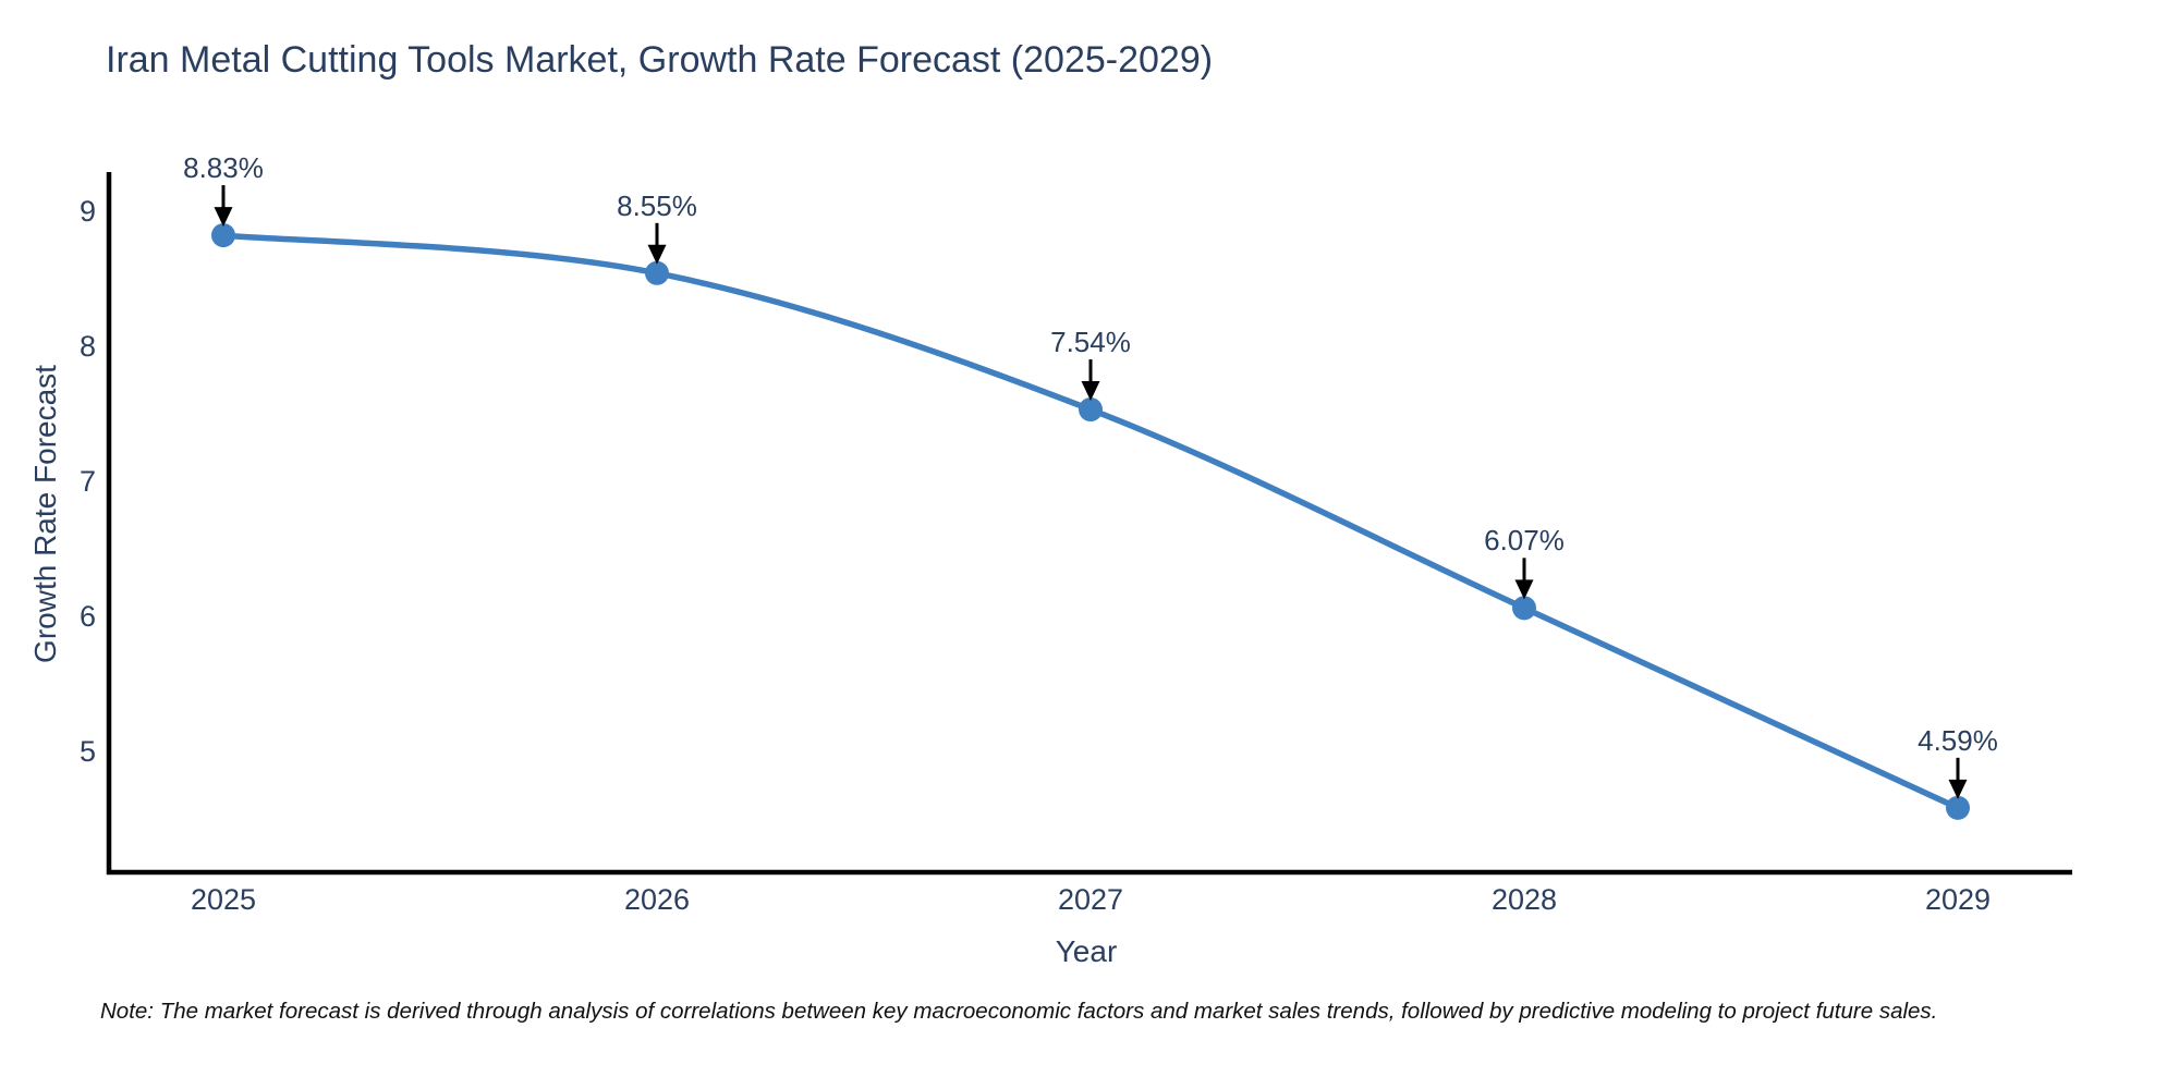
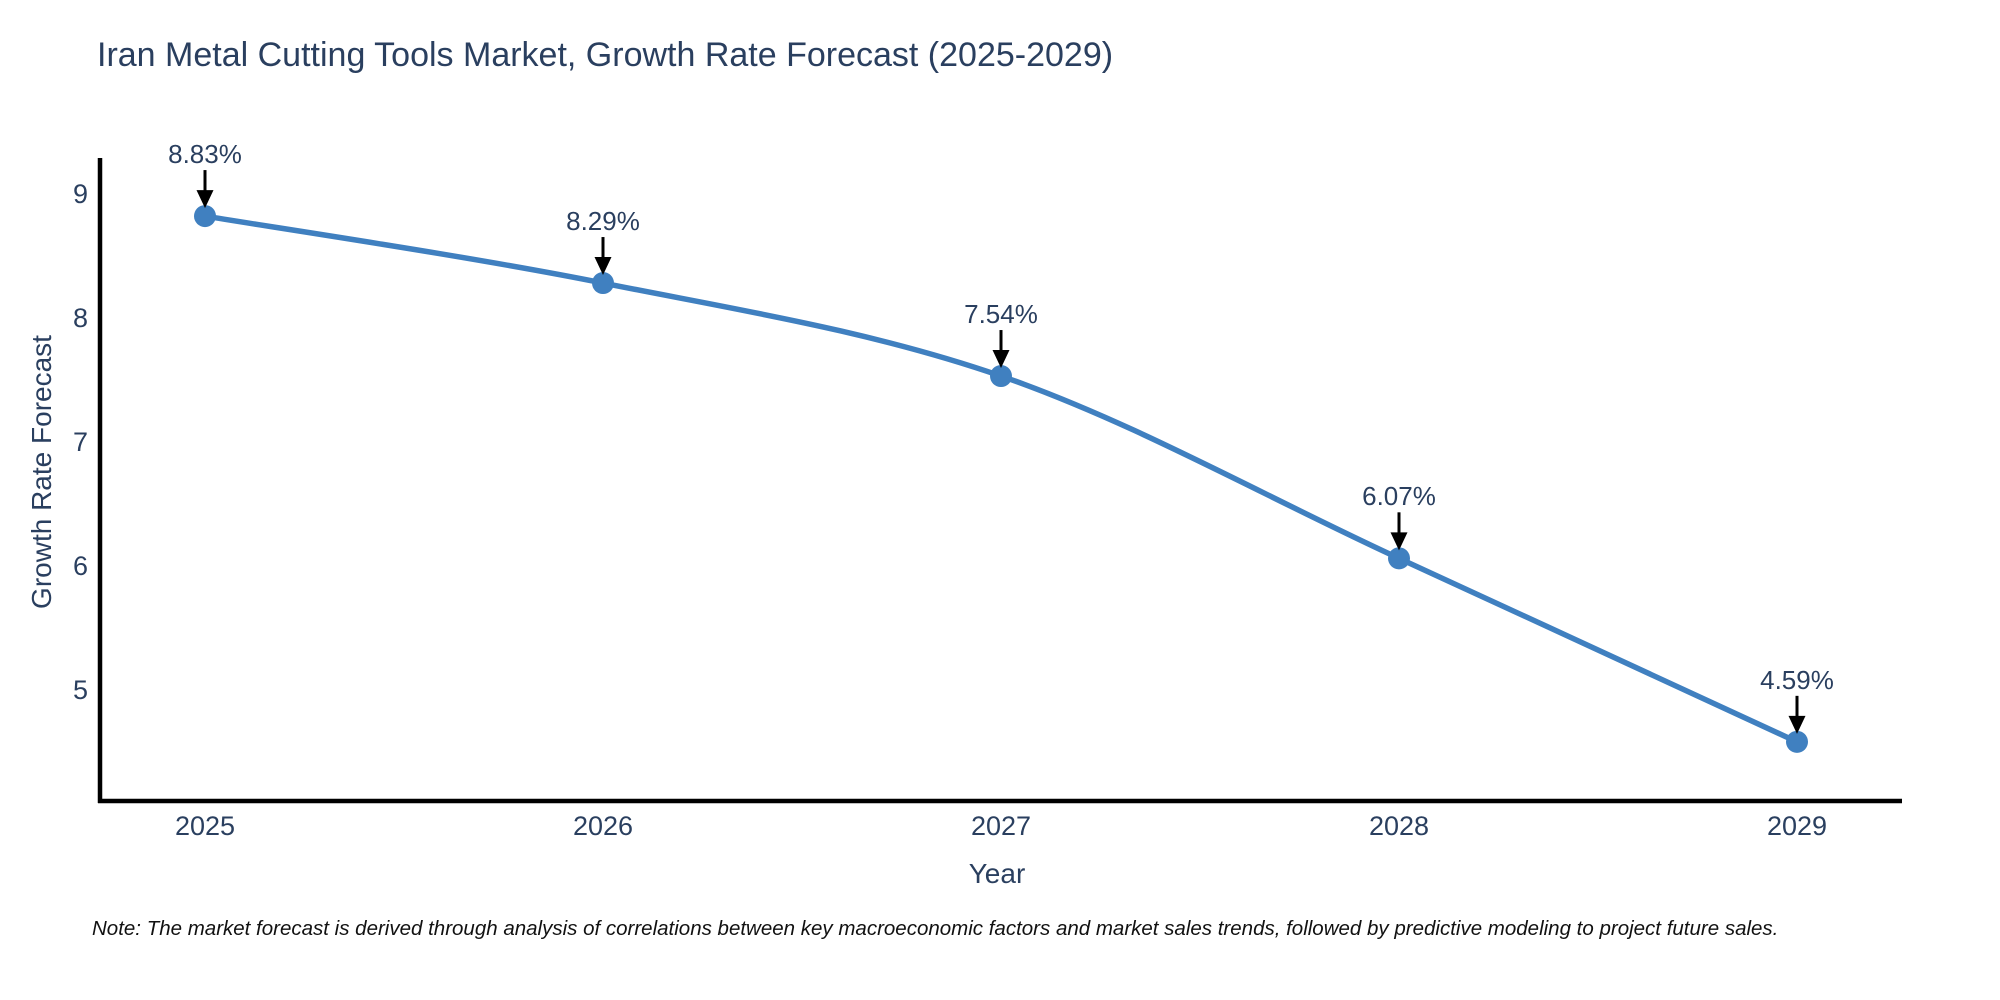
2026: 8.55% -> 8.29%
